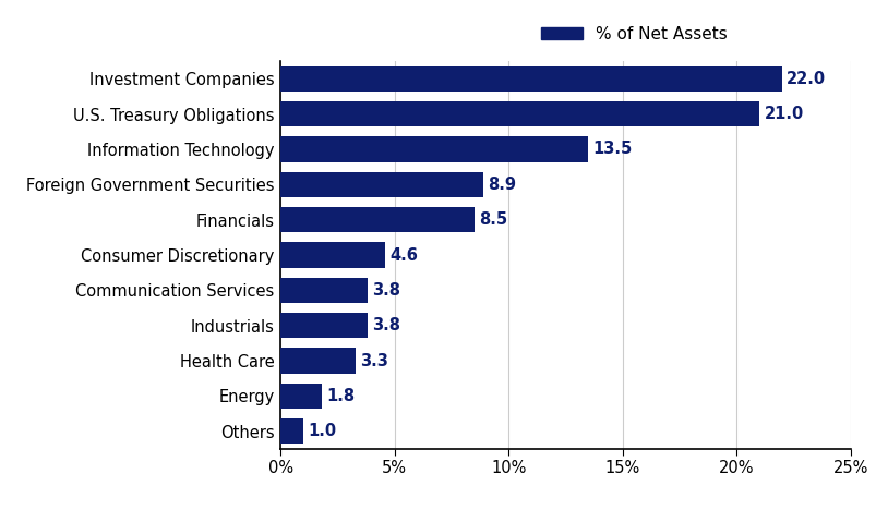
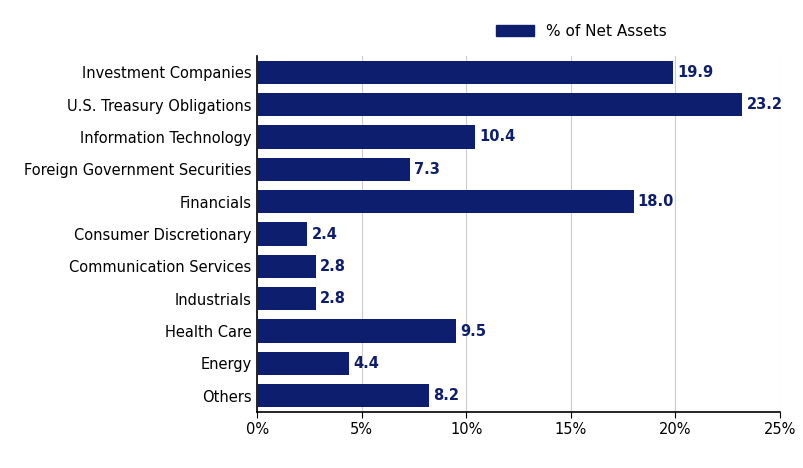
Investment Companies: 22.0 -> 19.9
U.S. Treasury Obligations: 21.0 -> 23.2
Information Technology: 13.5 -> 10.4
Foreign Government Securities: 8.9 -> 7.3
Financials: 8.5 -> 18.0
Consumer Discretionary: 4.6 -> 2.4
Communication Services: 3.8 -> 2.8
Industrials: 3.8 -> 2.8
Health Care: 3.3 -> 9.5
Energy: 1.8 -> 4.4
Others: 1.0 -> 8.2
